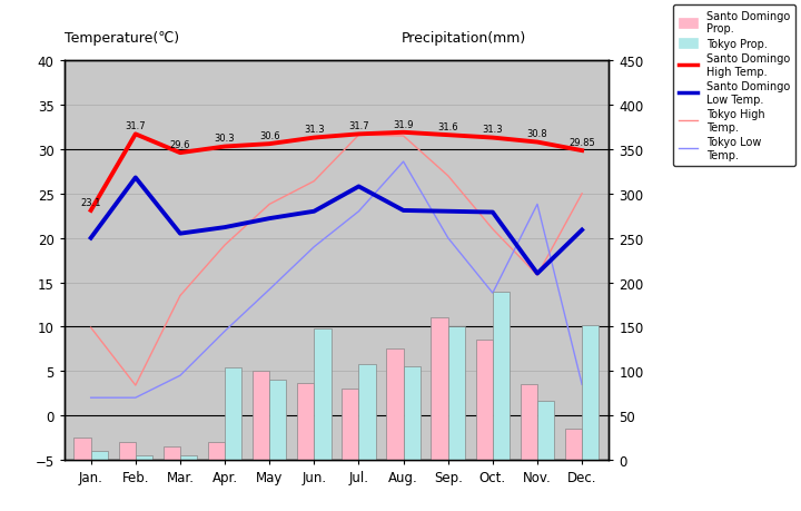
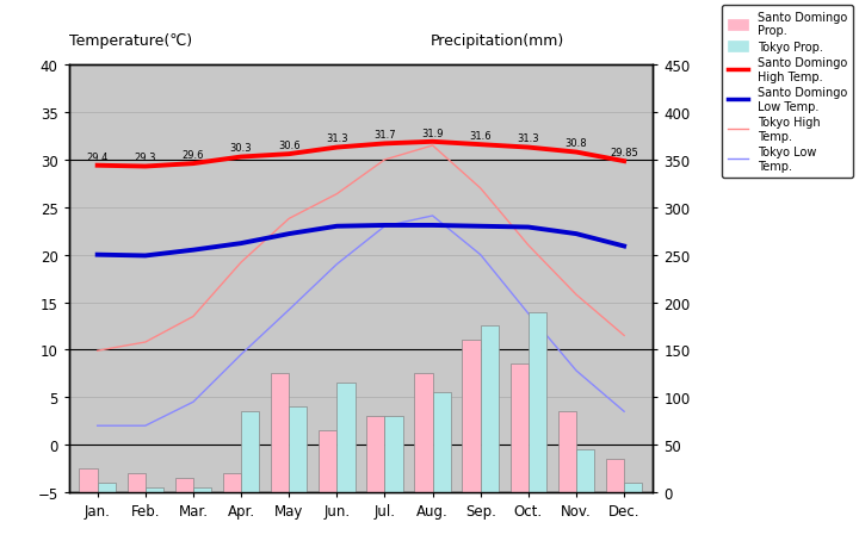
Santo Domingo High Temp./Jan.: 23.1 -> 29.4
Santo Domingo High Temp./Feb.: 31.7 -> 29.3
Santo Domingo Low Temp./Feb.: 26.8 -> 19.9
Tokyo High Temp./Feb.: 3.4 -> 10.8
Tokyo Prop./Apr.: 104 -> 85
Santo Domingo Prop./May: 100 -> 125
Santo Domingo Prop./Jun.: 86 -> 65
Tokyo Prop./Jun.: 148 -> 115
Santo Domingo Low Temp./Jul.: 25.8 -> 23.1
Tokyo High Temp./Jul.: 31.6 -> 30.0
Tokyo Prop./Jul.: 108 -> 80
Tokyo Low Temp./Aug.: 28.6 -> 24.1
Tokyo Prop./Sep.: 150 -> 175
Santo Domingo Low Temp./Nov.: 16.0 -> 22.2
Tokyo Low Temp./Nov.: 23.8 -> 7.8
Tokyo Prop./Nov.: 66 -> 45
Tokyo High Temp./Dec.: 25.0 -> 11.5
Tokyo Prop./Dec.: 152 -> 10
